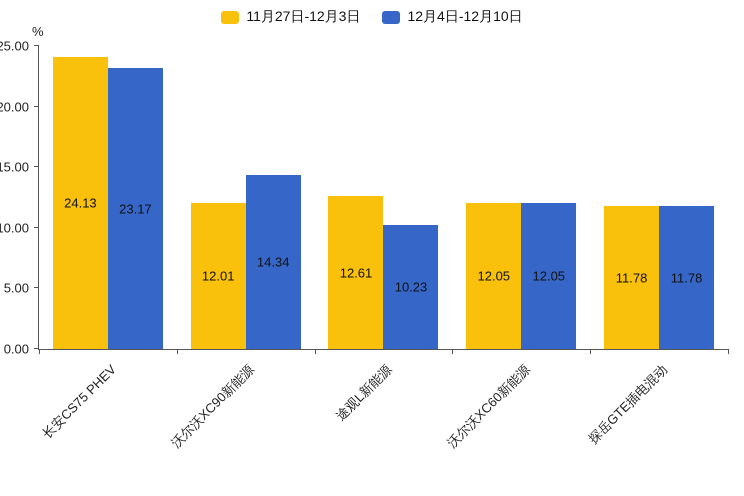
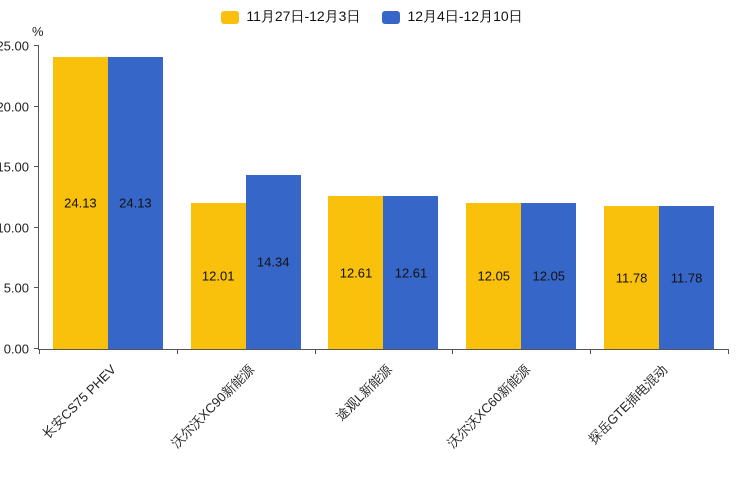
12月4日-12月10日/长安CS75 PHEV: 23.17 -> 24.13
12月4日-12月10日/途观L新能源: 10.23 -> 12.61
